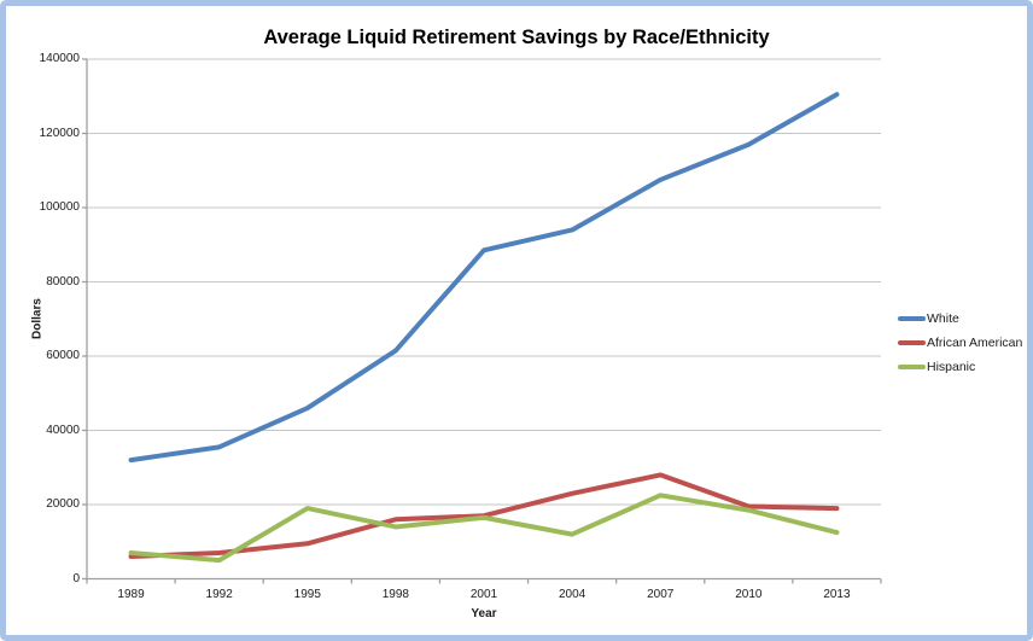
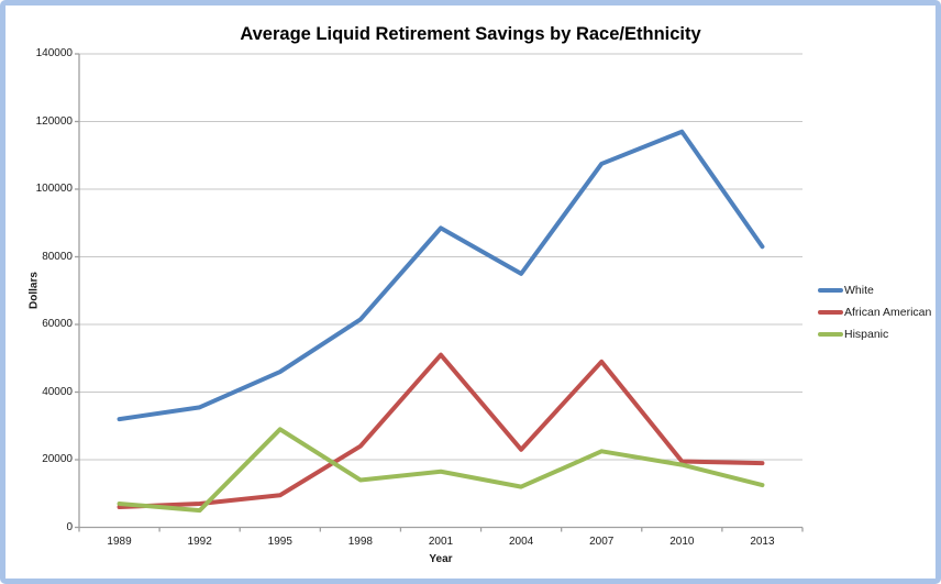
Hispanic/1995: 19000 -> 29000
African American/1998: 16000 -> 24000
African American/2001: 17000 -> 51000
White/2004: 94000 -> 75000
African American/2007: 28000 -> 49000
White/2013: 130000 -> 83000
